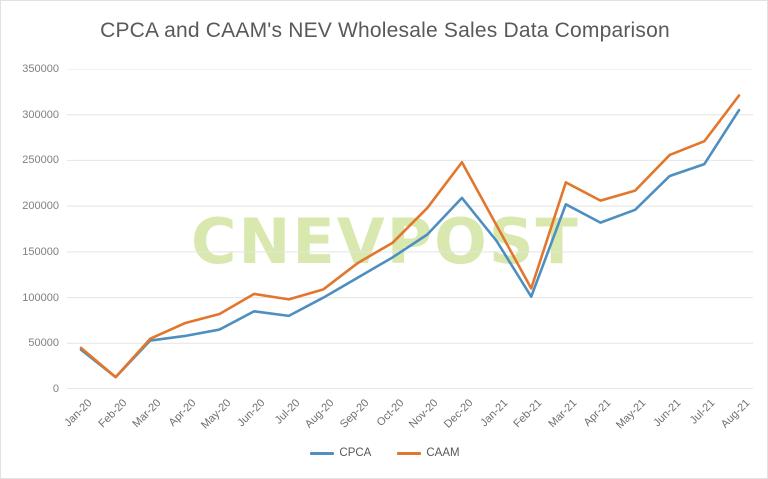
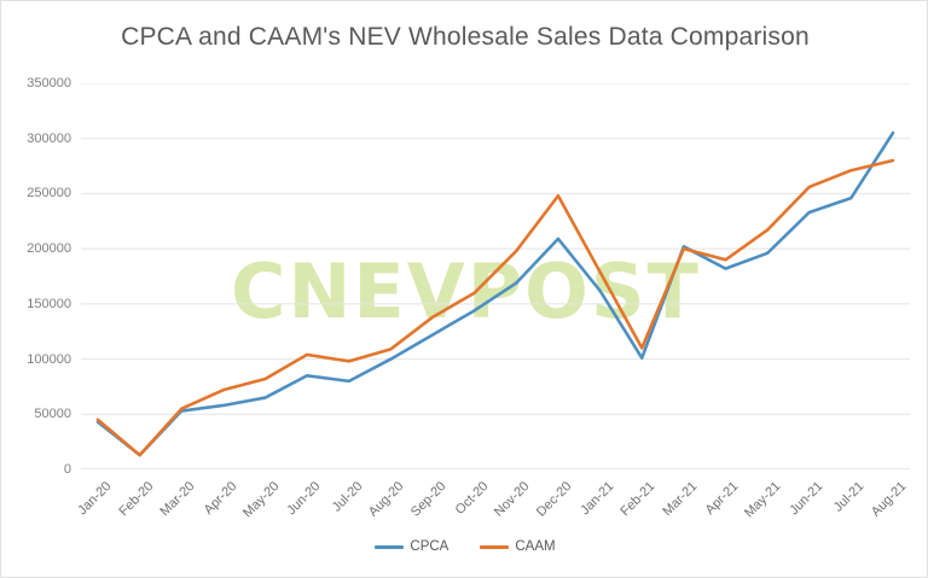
CAAM/Mar-21: 230000 -> 200000
CAAM/Apr-21: 210000 -> 190000
CAAM/Aug-21: 320000 -> 280000
